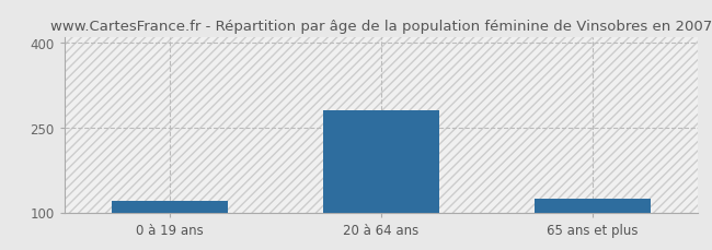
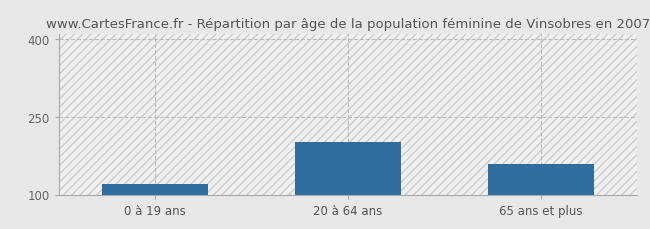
20 à 64 ans: 280 -> 202
65 ans et plus: 125 -> 158
